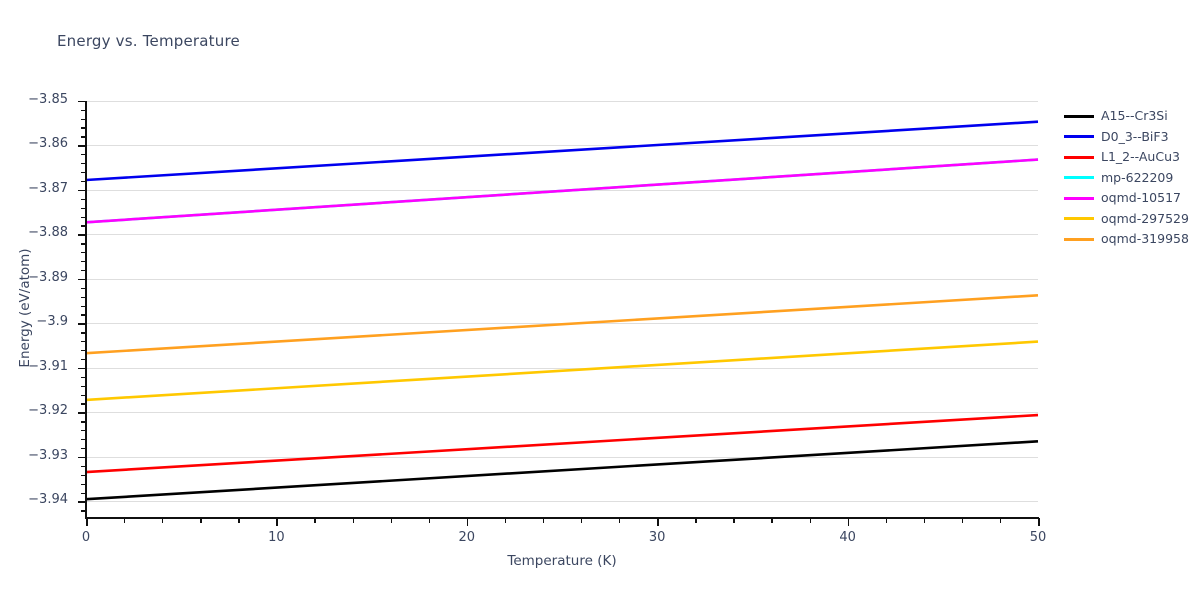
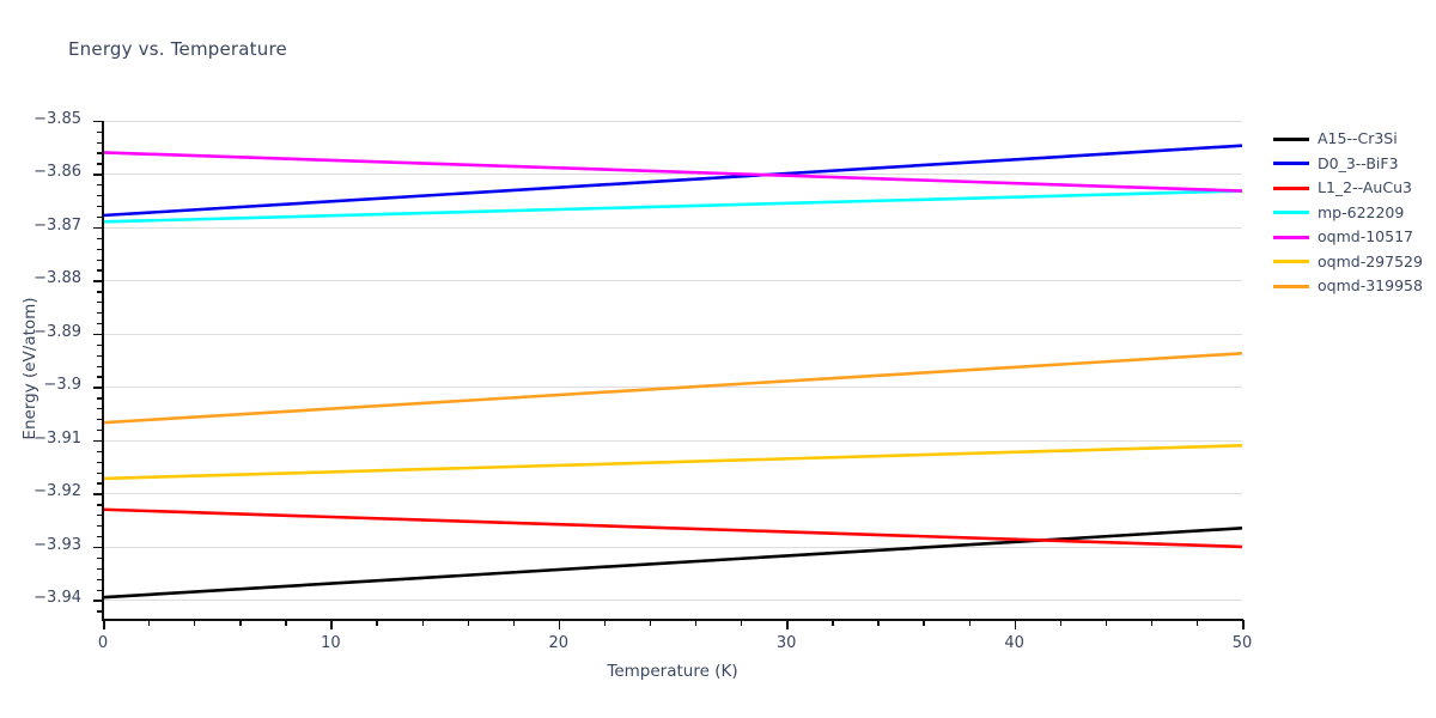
L1_2--AuCu3/0: -3.933 -> -3.923
mp-622209/0: -3.877 -> -3.869
oqmd-10517/0: -3.877 -> -3.856
L1_2--AuCu3/50: -3.921 -> -3.930
oqmd-297529/50: -3.904 -> -3.911
